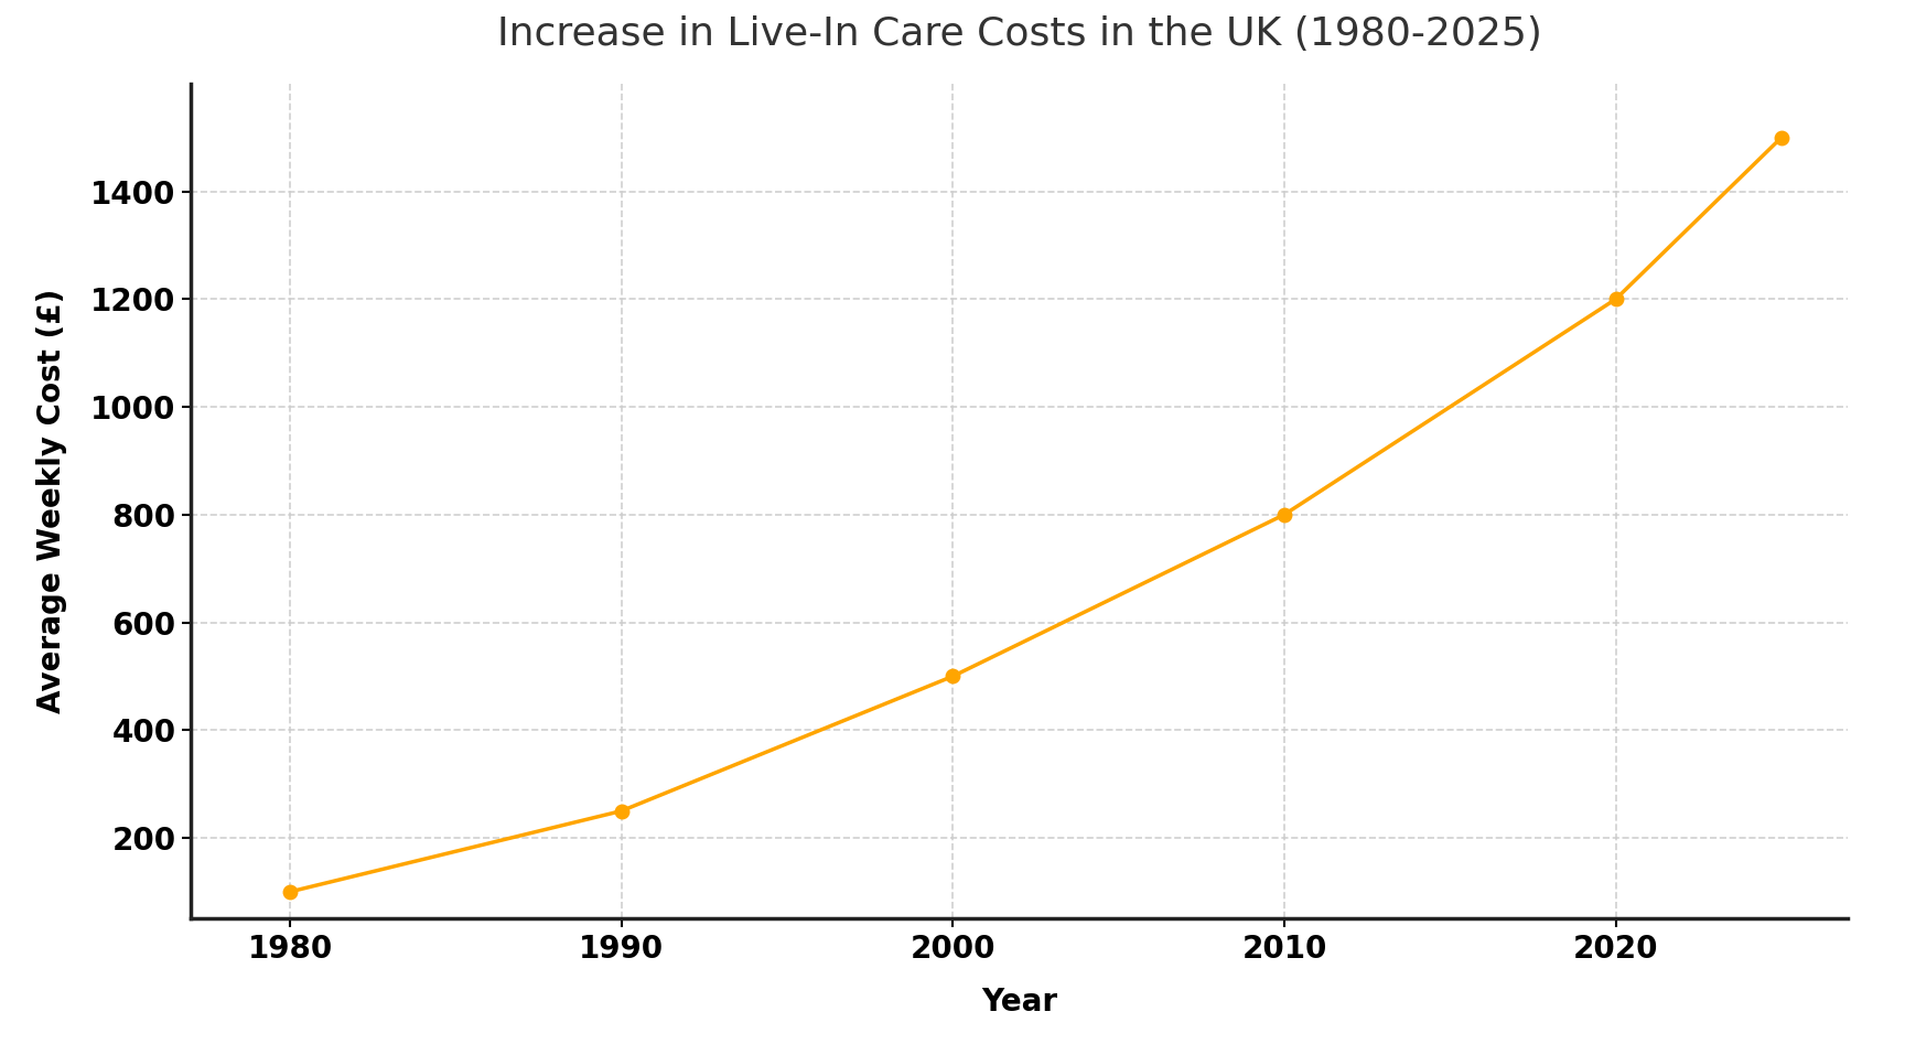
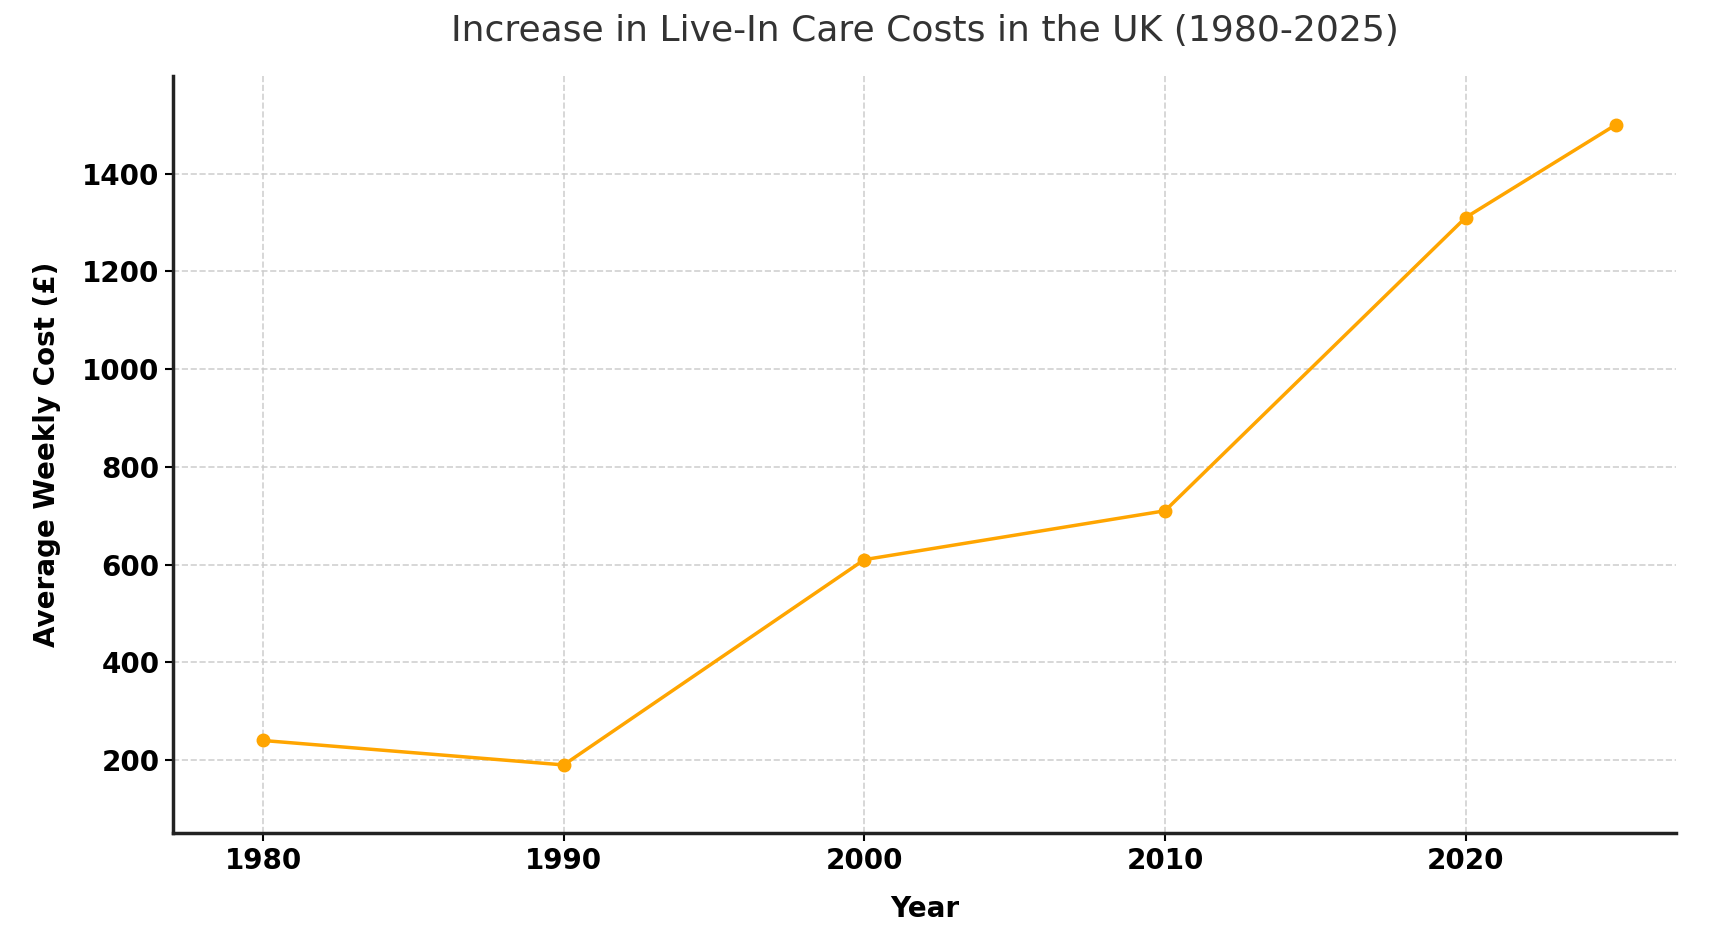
1980: 100 -> 240
1990: 250 -> 190
2000: 500 -> 610
2010: 800 -> 710
2020: 1200 -> 1310
